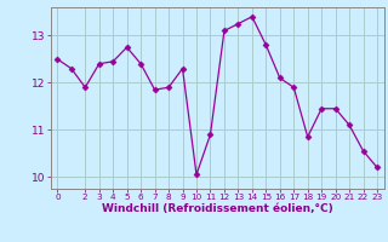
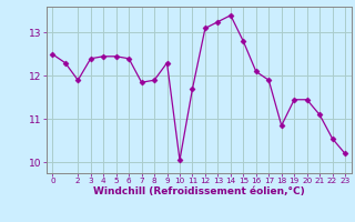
5: 12.75 -> 12.45
11: 10.90 -> 11.70
